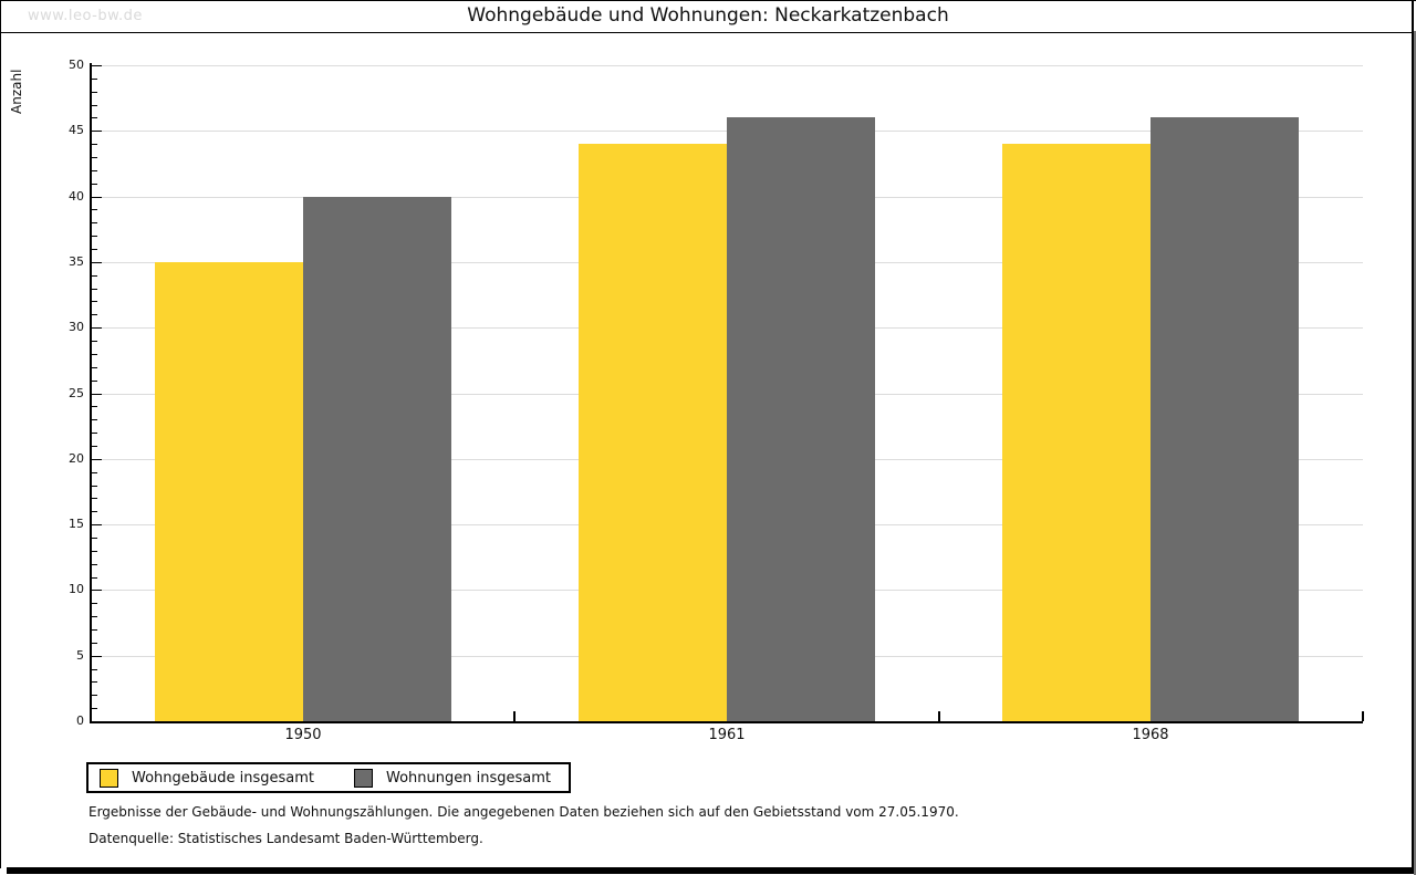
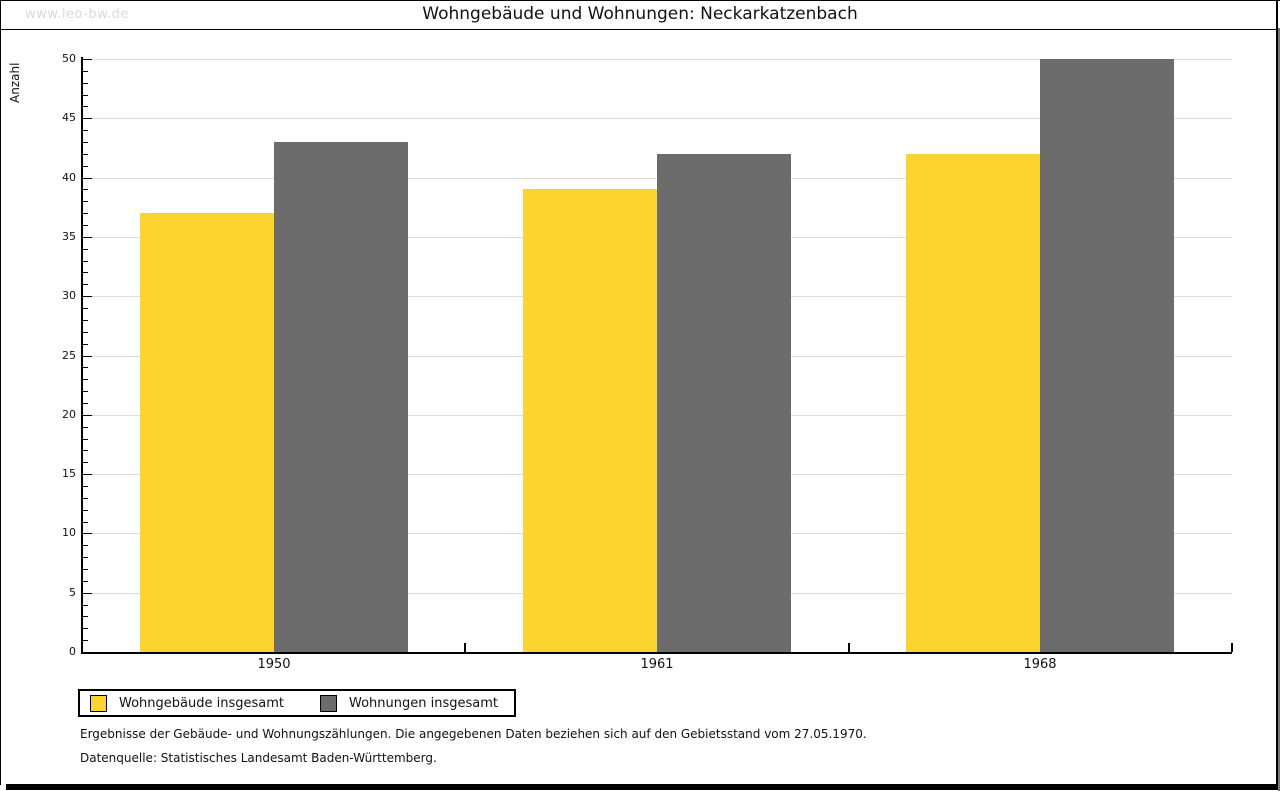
Wohngebäude insgesamt/1950: 35 -> 37
Wohnungen insgesamt/1950: 40 -> 43
Wohngebäude insgesamt/1961: 44 -> 39
Wohnungen insgesamt/1961: 46 -> 42
Wohngebäude insgesamt/1968: 44 -> 42
Wohnungen insgesamt/1968: 46 -> 50
